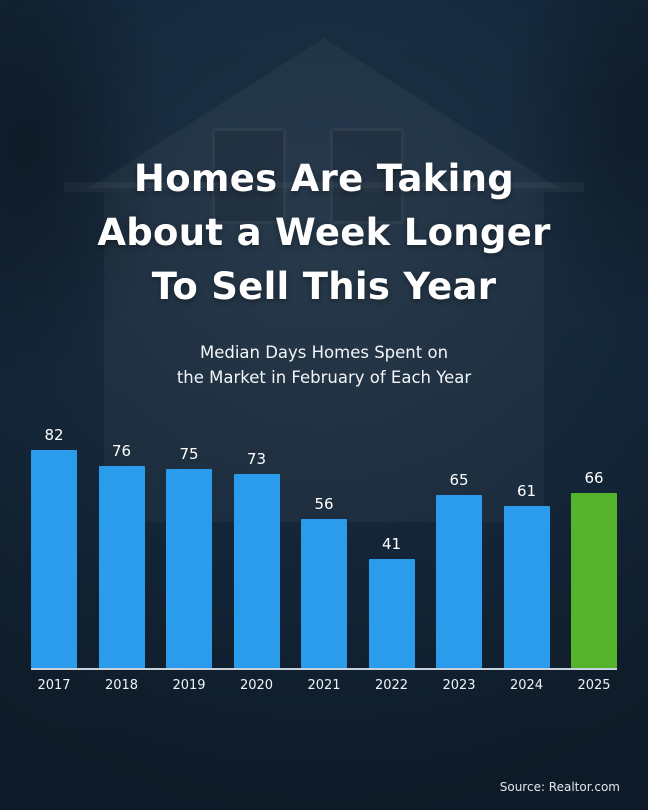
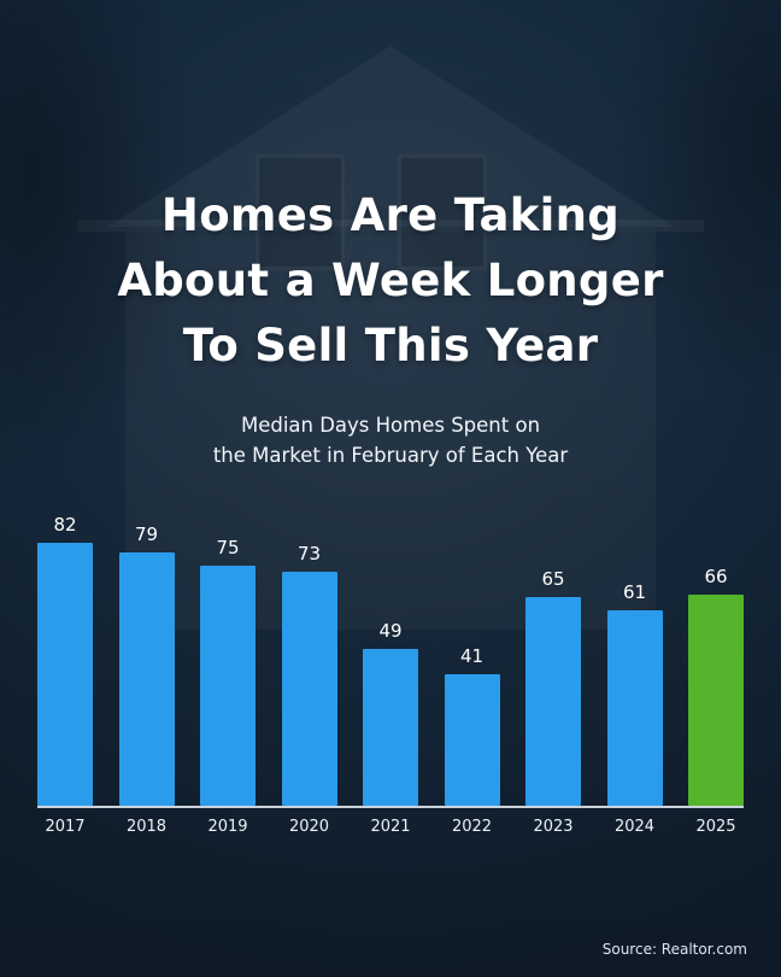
2018: 76 -> 79
2021: 56 -> 49
